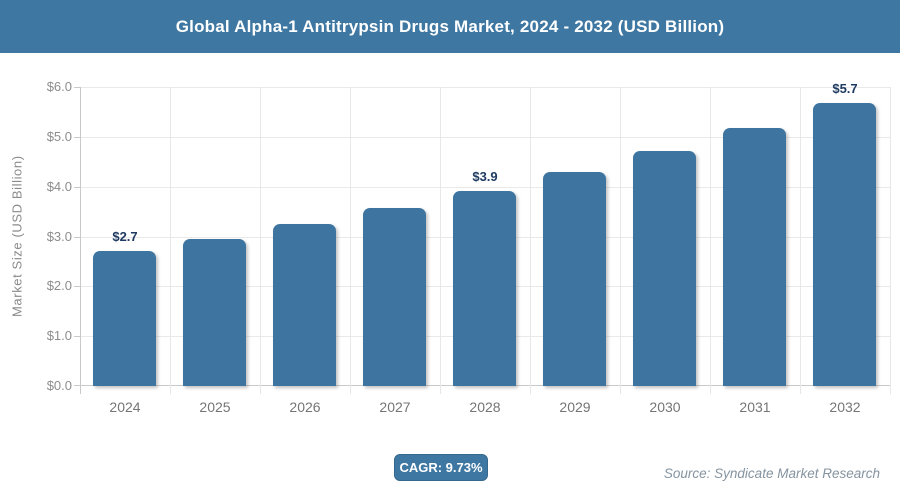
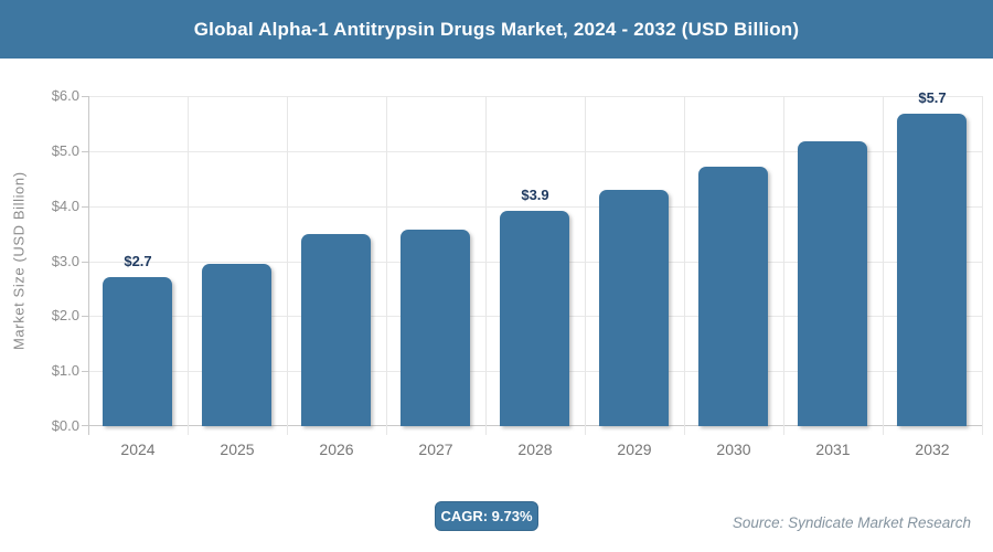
2026: $3.2 -> $3.5
